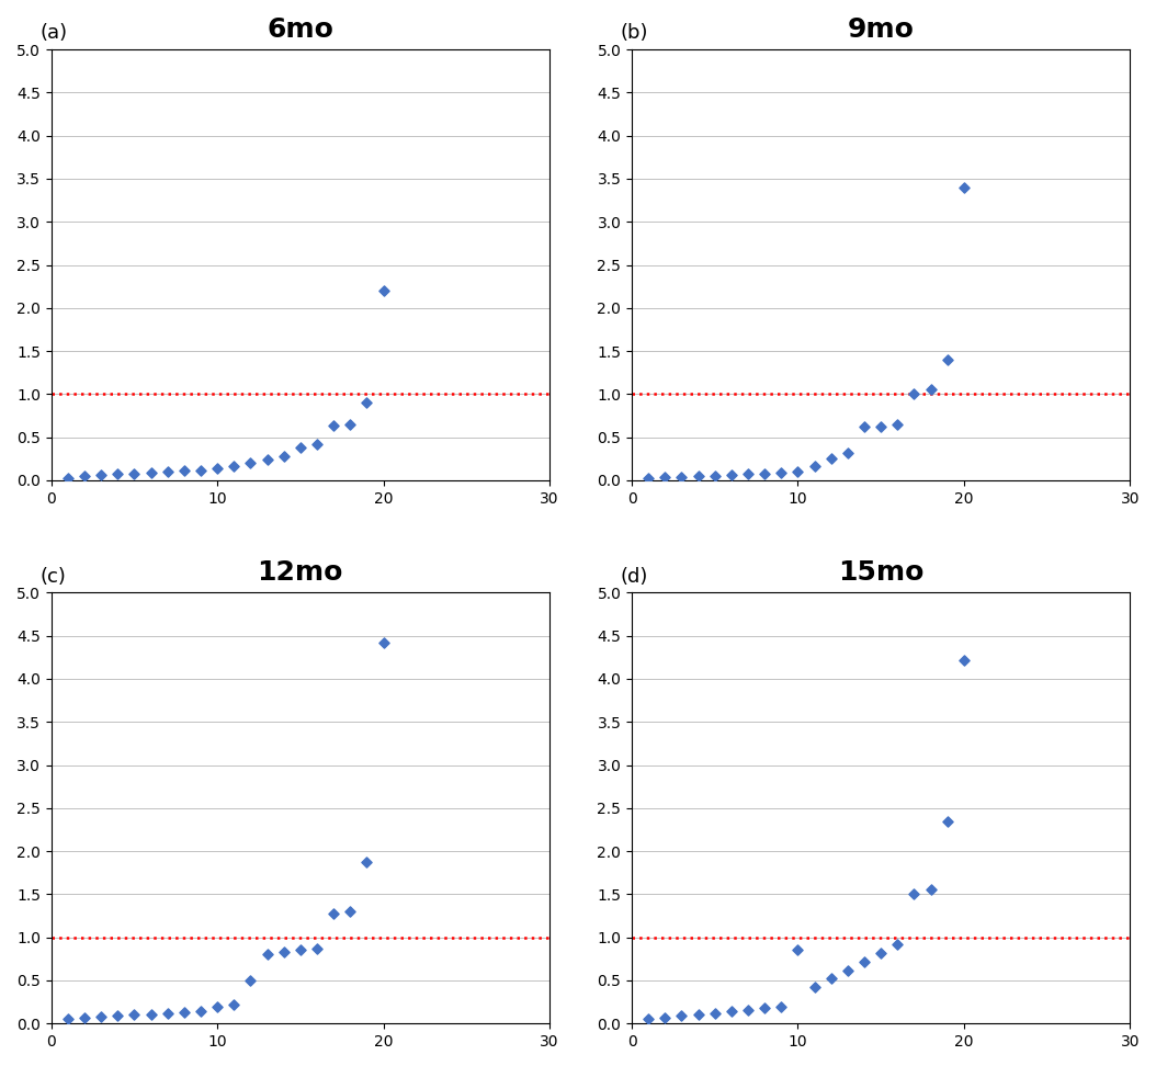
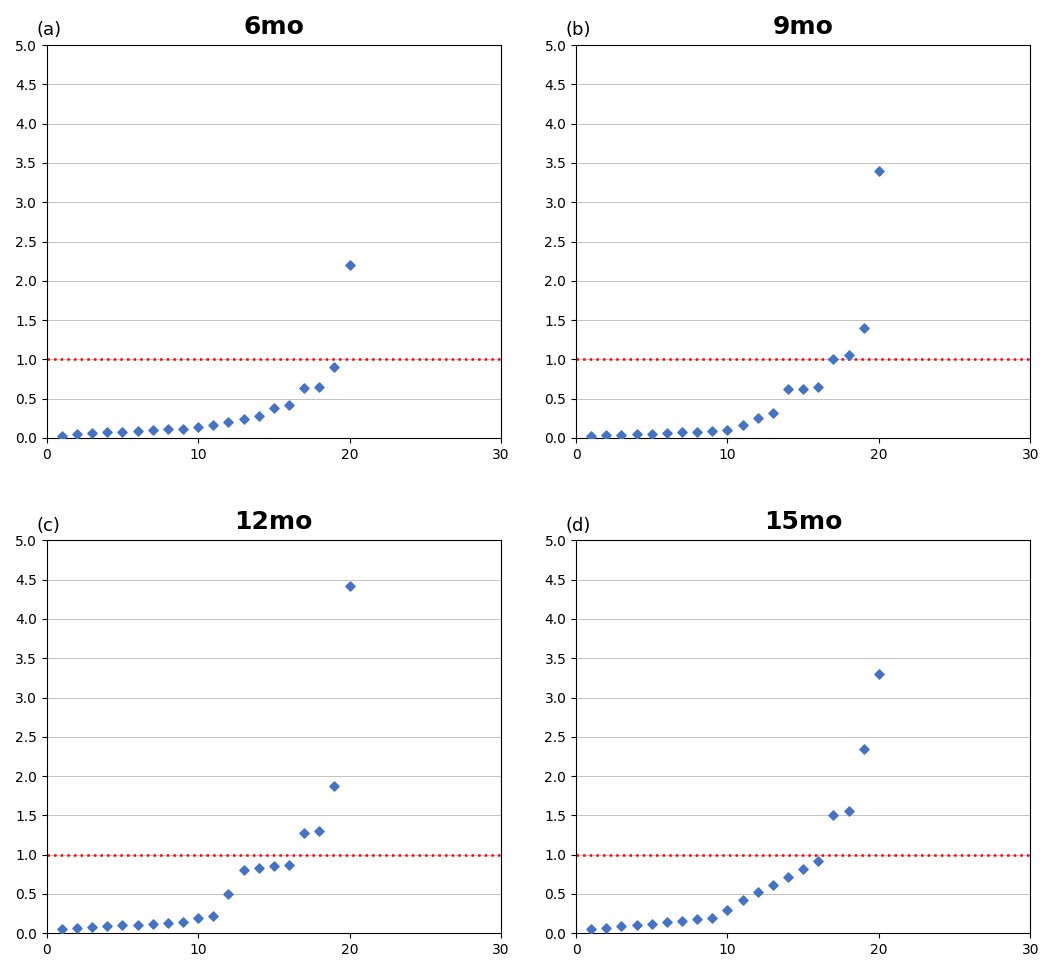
15mo/10: 0.86 -> 0.30
15mo/20: 4.22 -> 3.30
